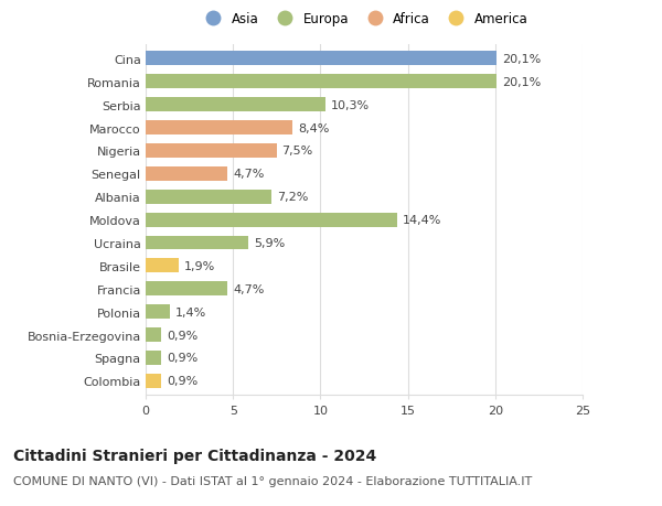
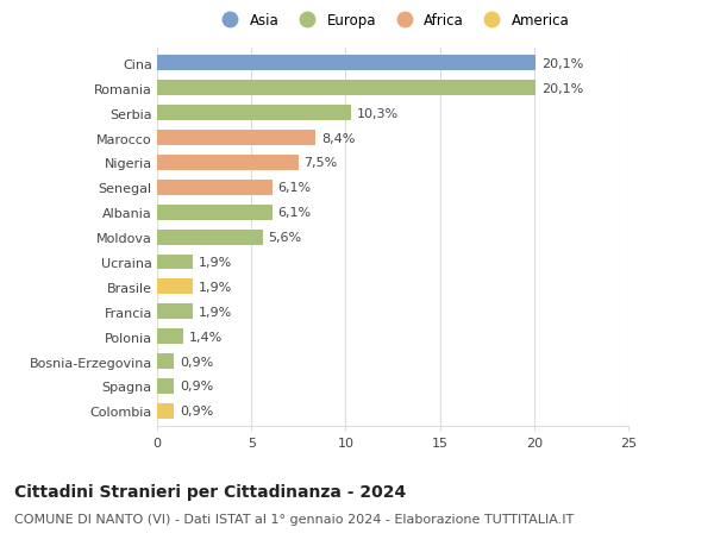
Senegal: 4,7% -> 6,1%
Albania: 7,2% -> 6,1%
Moldova: 14,4% -> 5,6%
Ucraina: 5,9% -> 1,9%
Francia: 4,7% -> 1,9%
